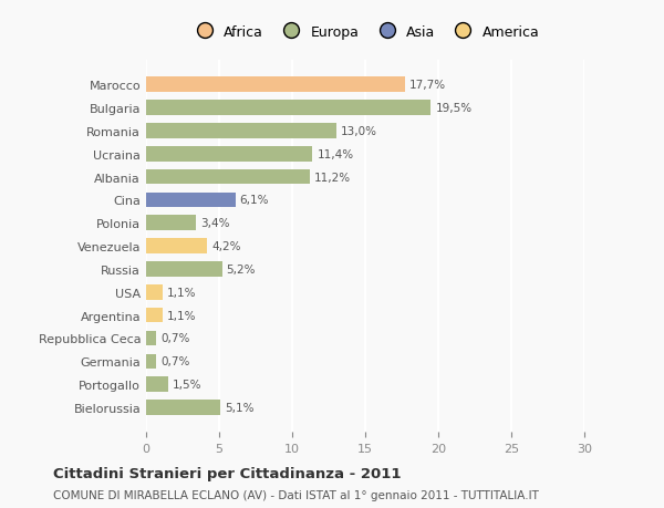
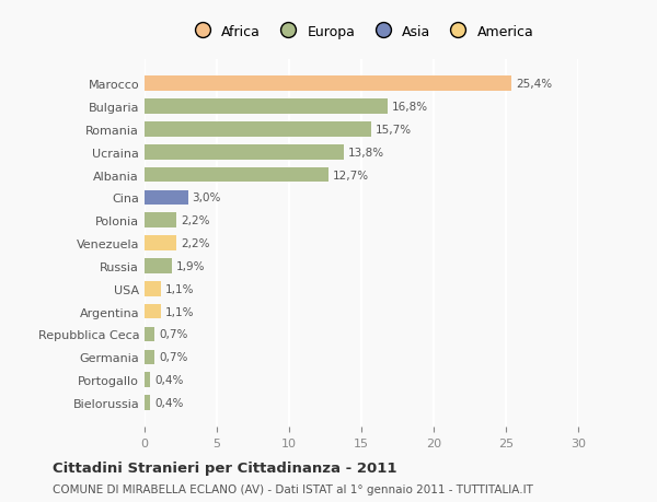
Marocco: 17,7% -> 25,4%
Bulgaria: 19,5% -> 16,8%
Romania: 13,0% -> 15,7%
Ucraina: 11,4% -> 13,8%
Albania: 11,2% -> 12,7%
Cina: 6,1% -> 3,0%
Polonia: 3,4% -> 2,2%
Venezuela: 4,2% -> 2,2%
Russia: 5,2% -> 1,9%
Portogallo: 1,5% -> 0,4%
Bielorussia: 5,1% -> 0,4%
